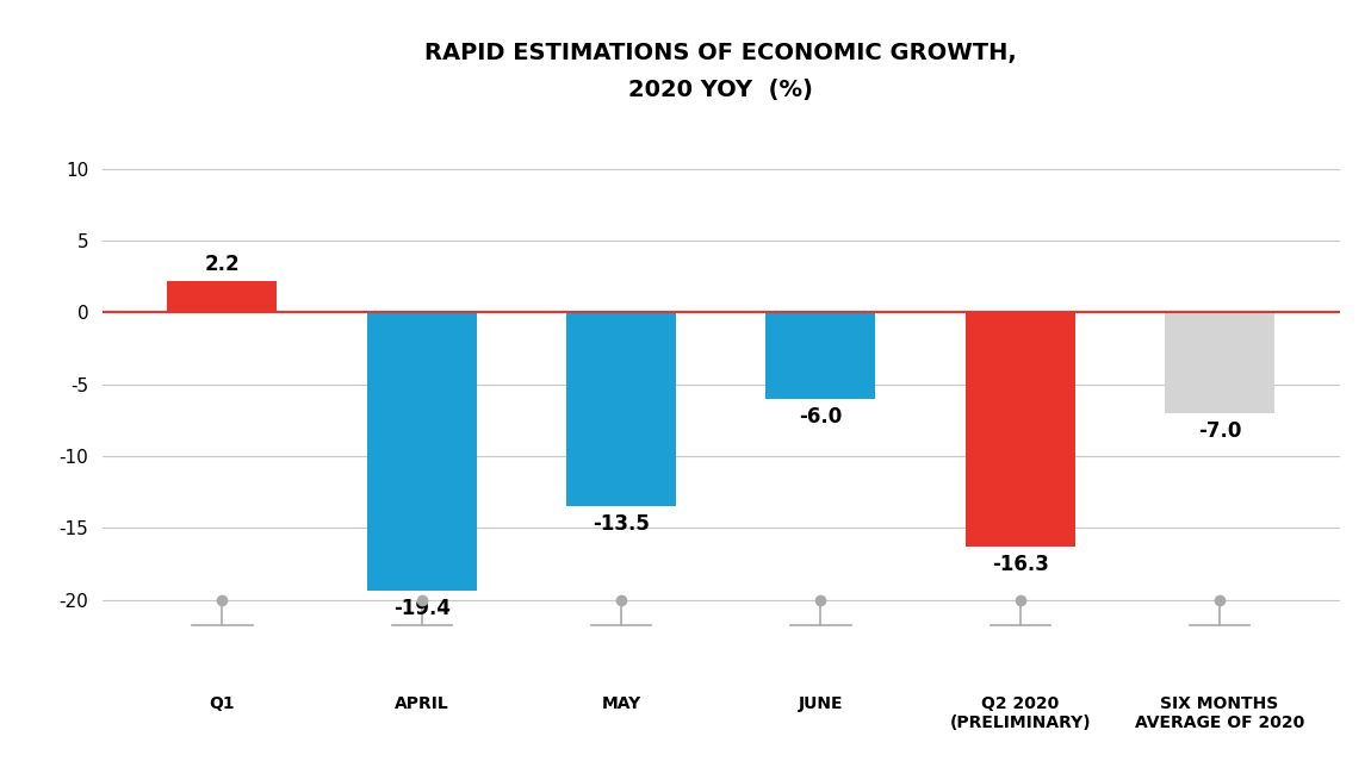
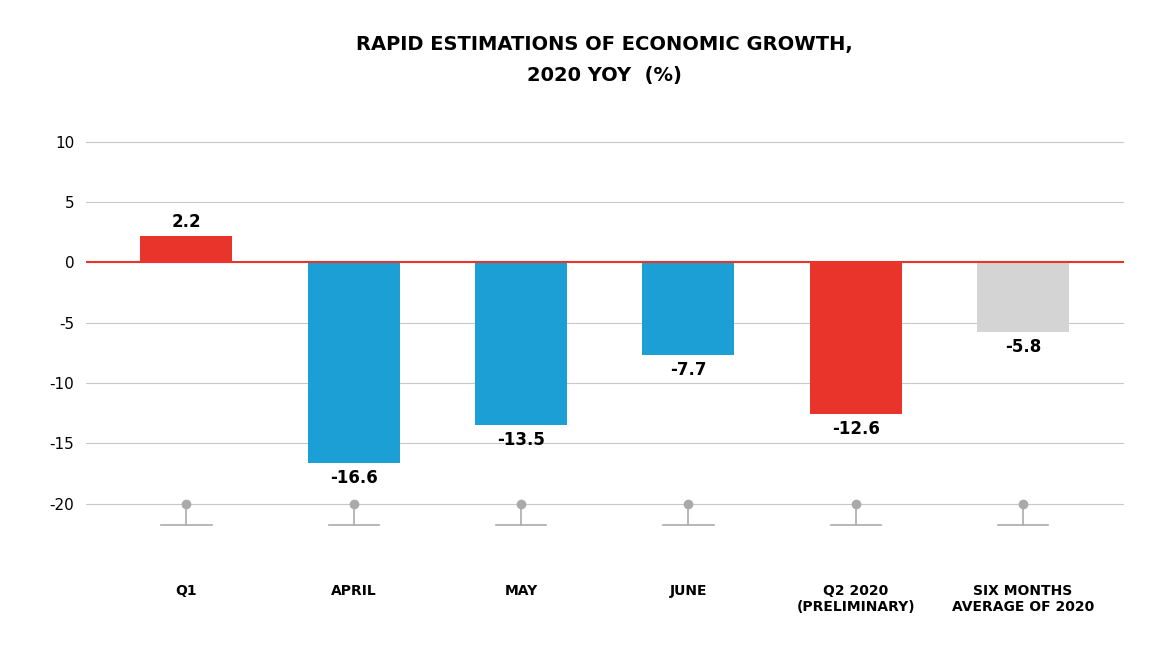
APRIL: -19.4 -> -16.6
JUNE: -6.0 -> -7.7
Q2 2020 (PRELIMINARY): -16.3 -> -12.6
SIX MONTHS AVERAGE OF 2020: -7.0 -> -5.8
